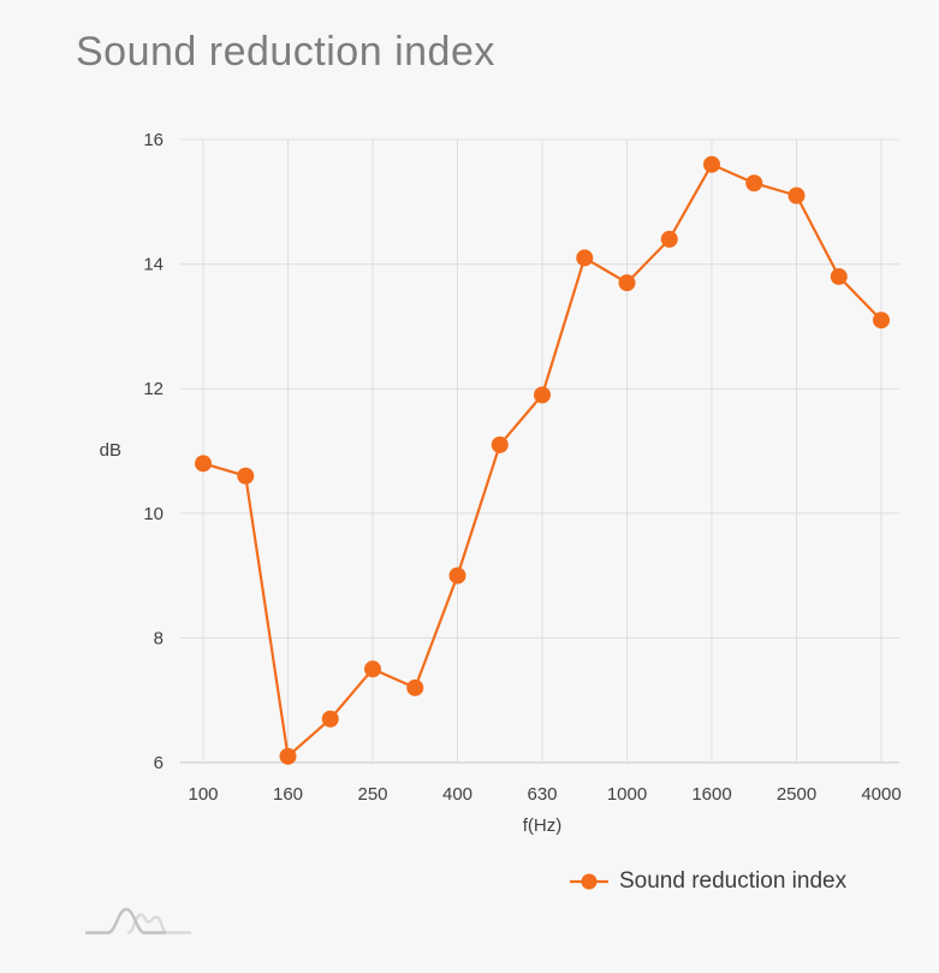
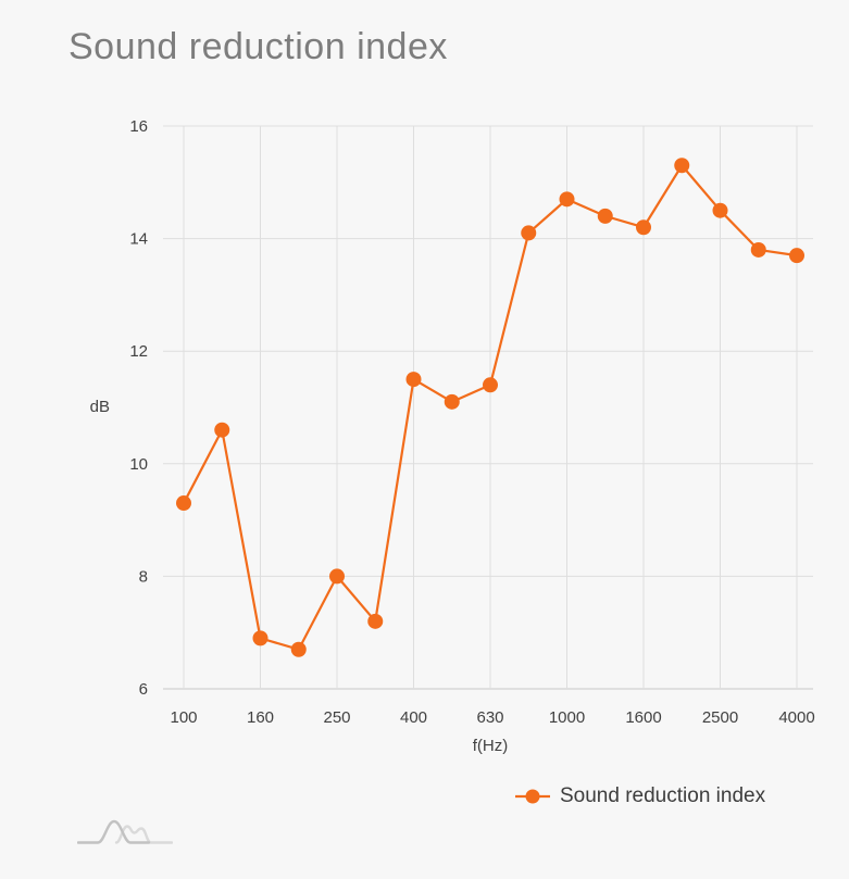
100: 10.8 -> 9.3
160: 6.1 -> 6.9
250: 7.5 -> 8.0
400: 9.0 -> 11.5
630: 11.9 -> 11.4
1000: 13.7 -> 14.7
1600: 15.6 -> 14.2
2500: 15.1 -> 14.5
4000: 13.1 -> 13.7
